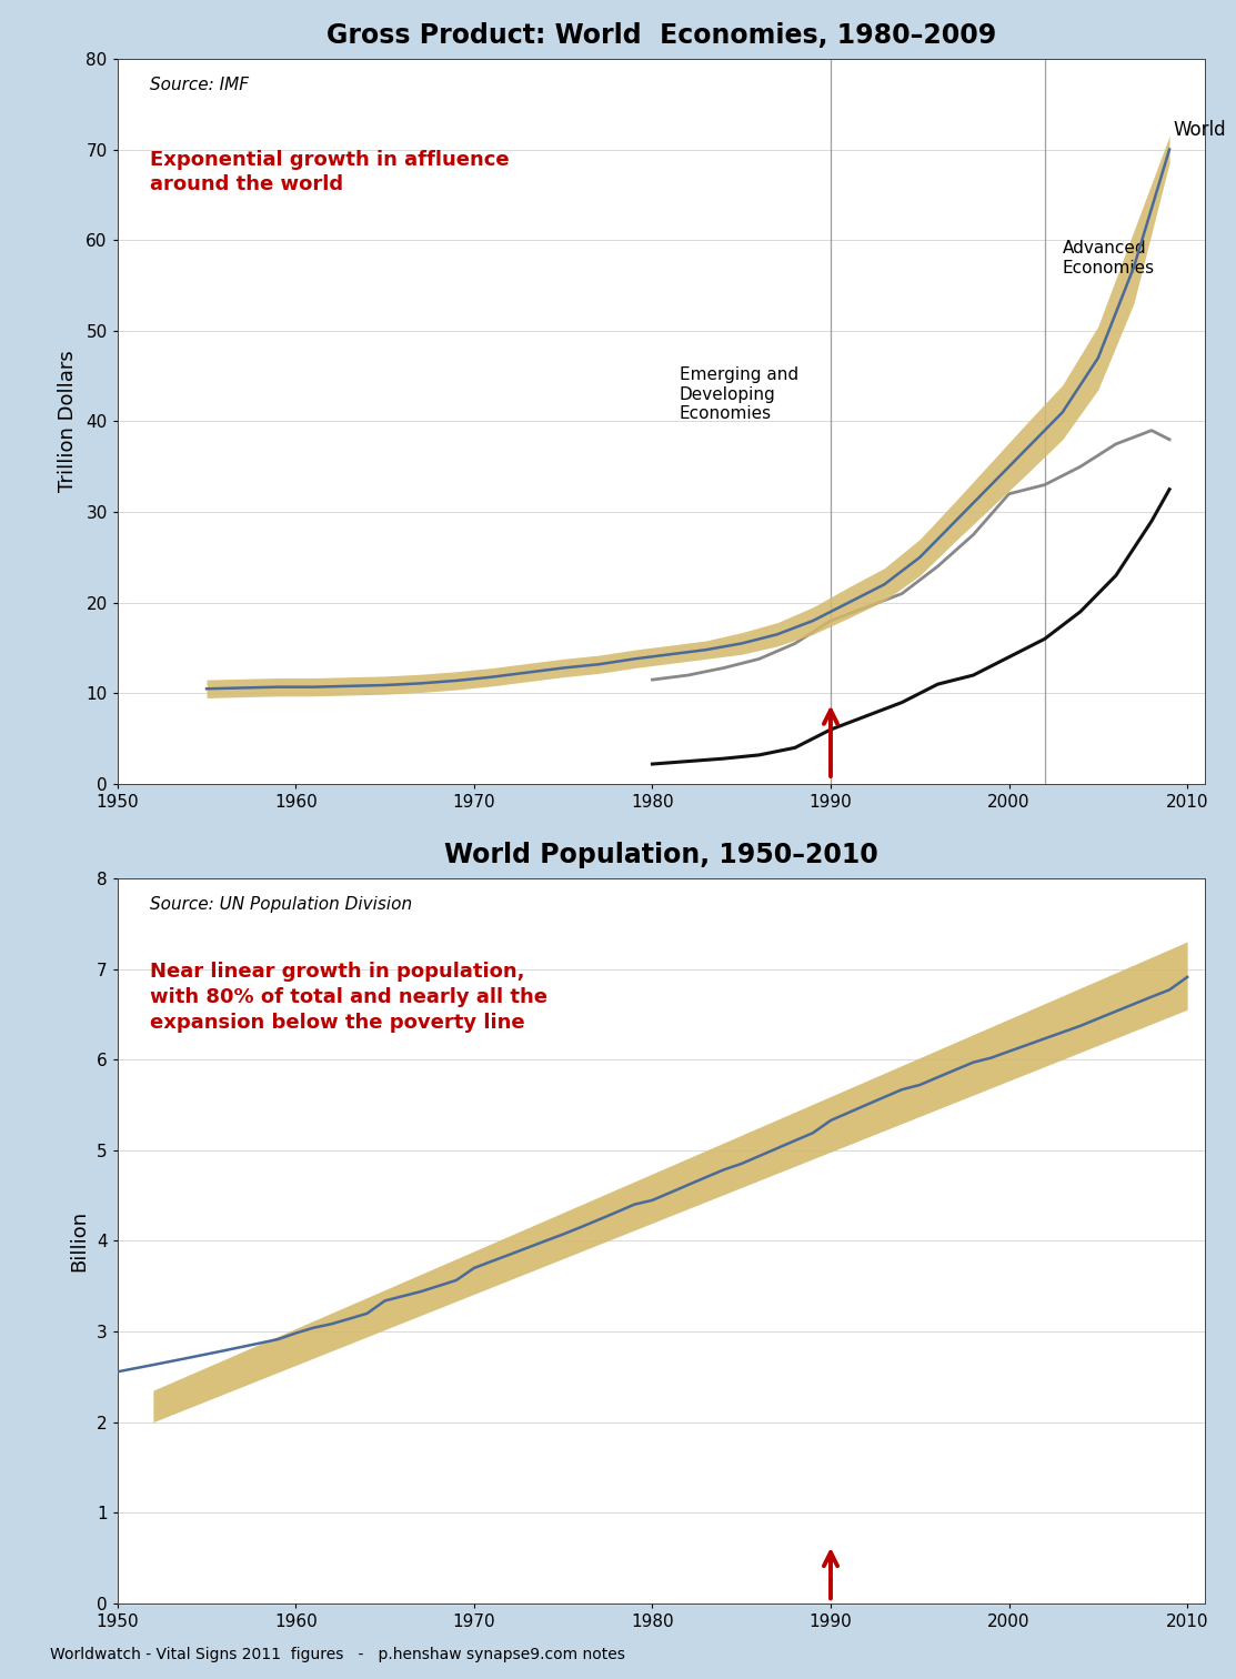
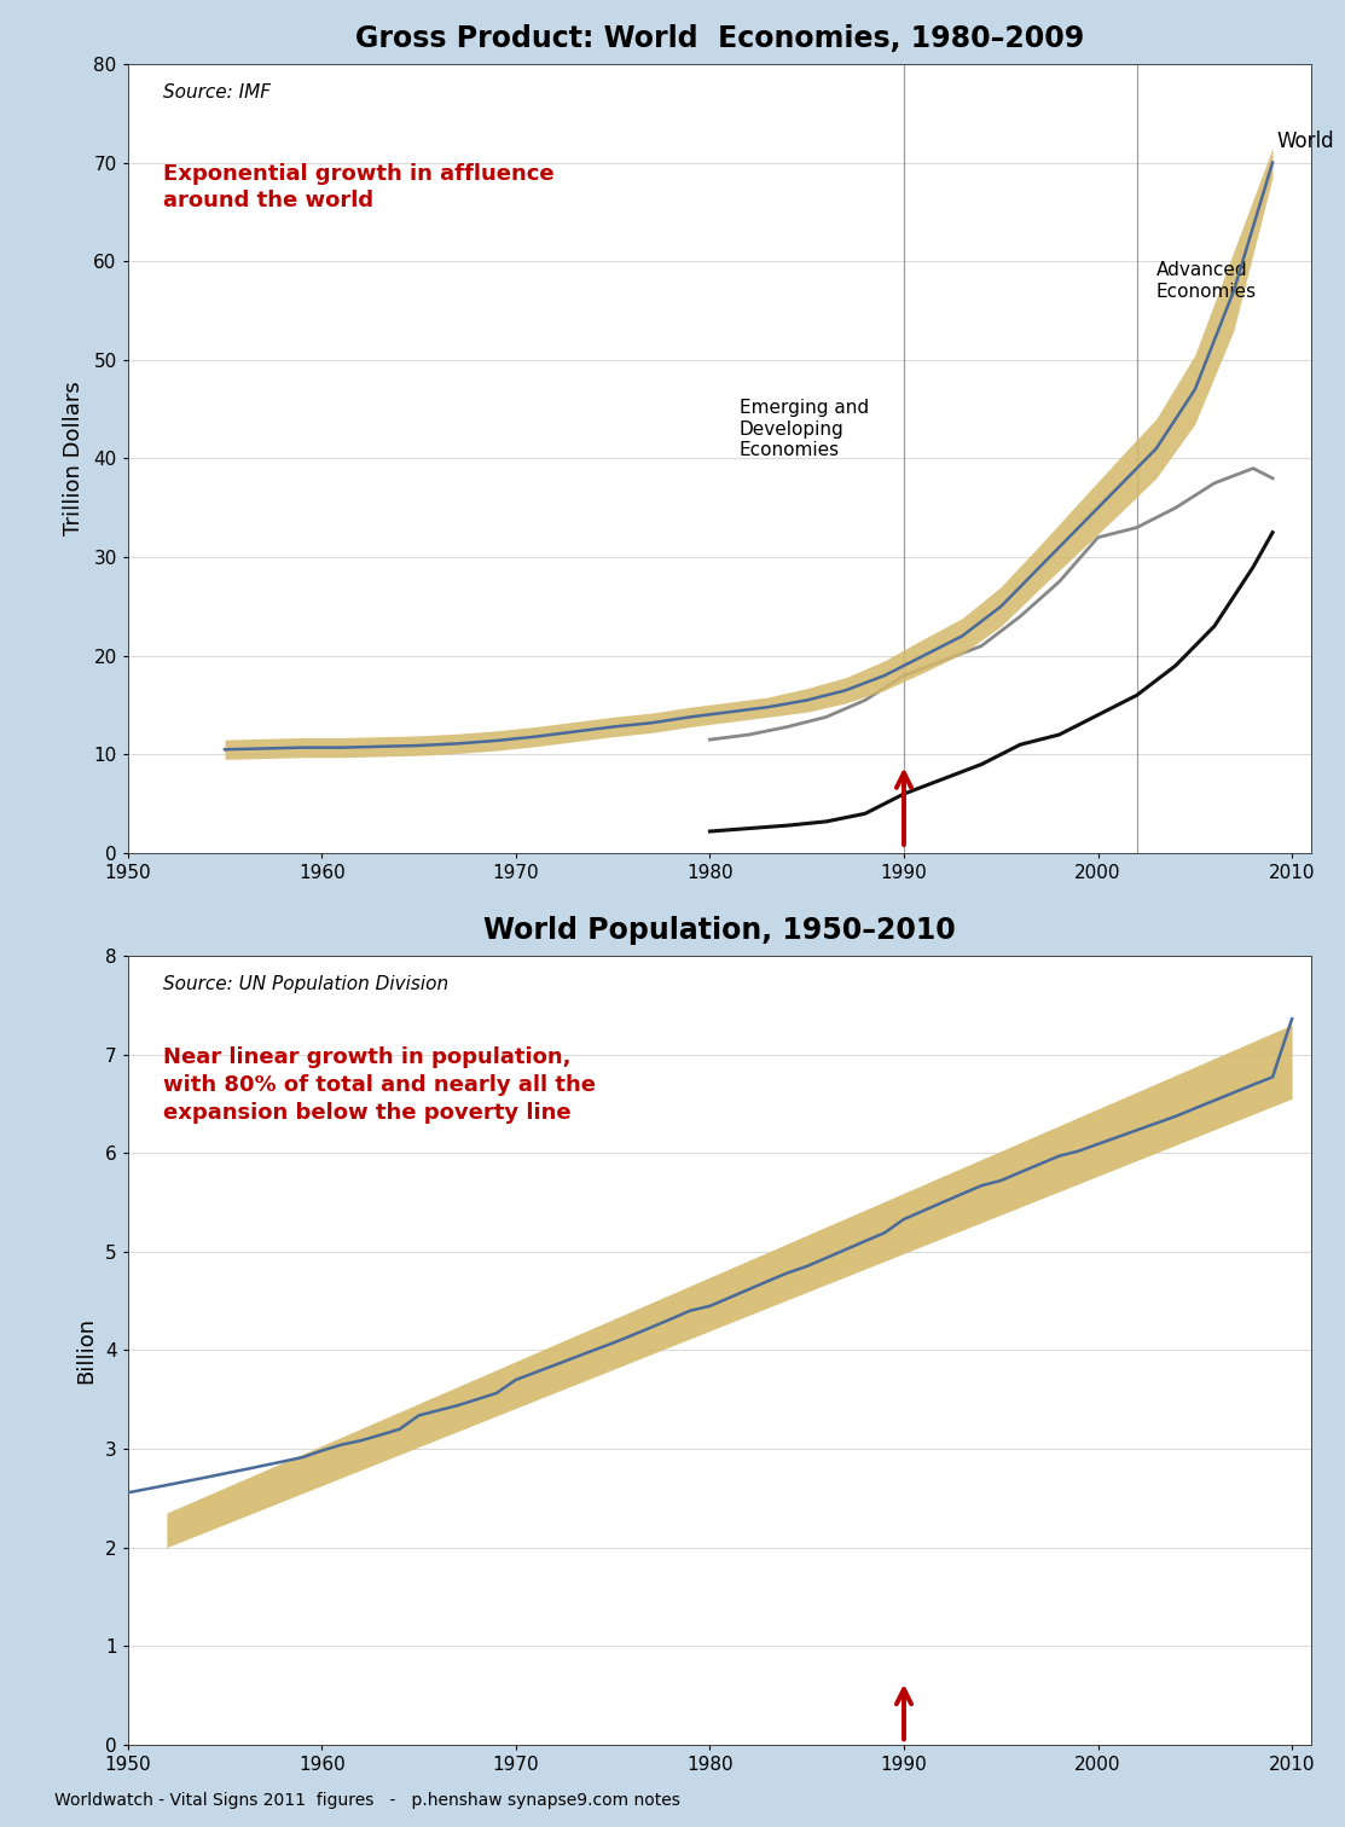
World Population, 1950–2010/2010: 6.91 -> 7.36
